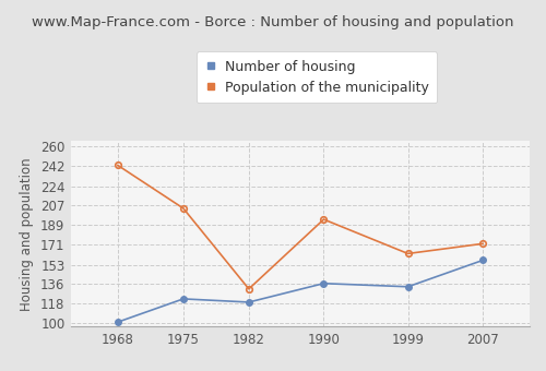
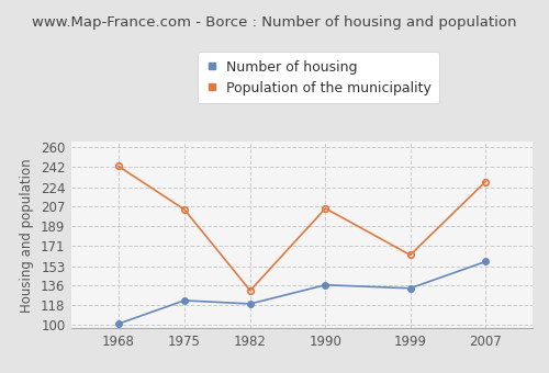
Population of the municipality/1990: 194 -> 205
Population of the municipality/2007: 172 -> 229
